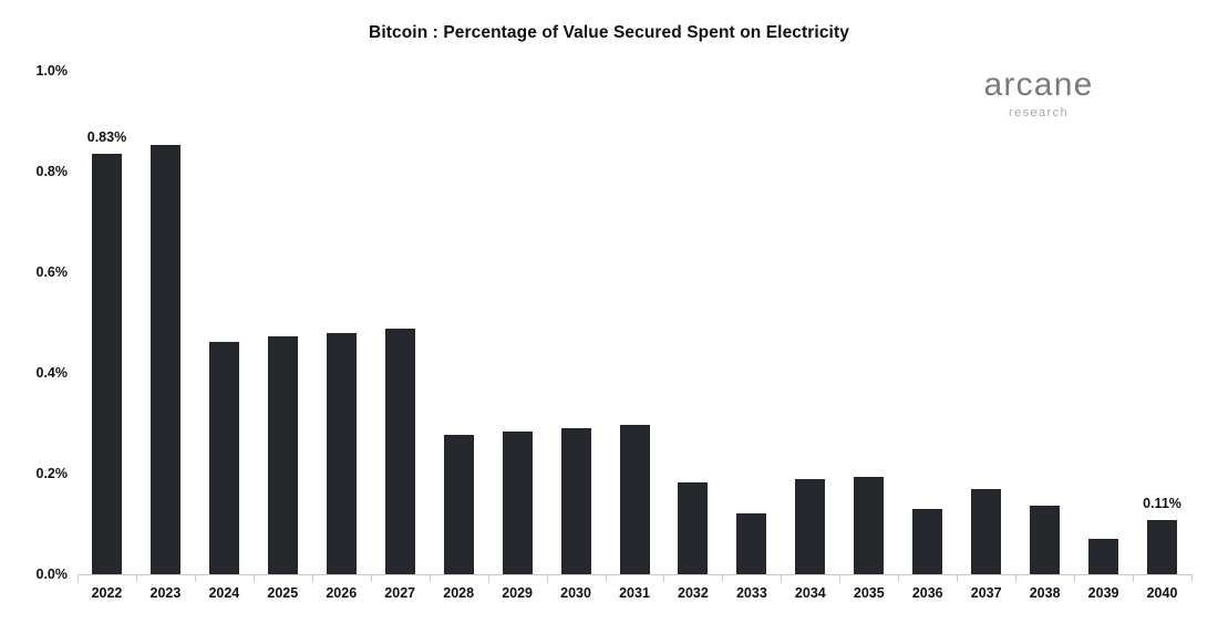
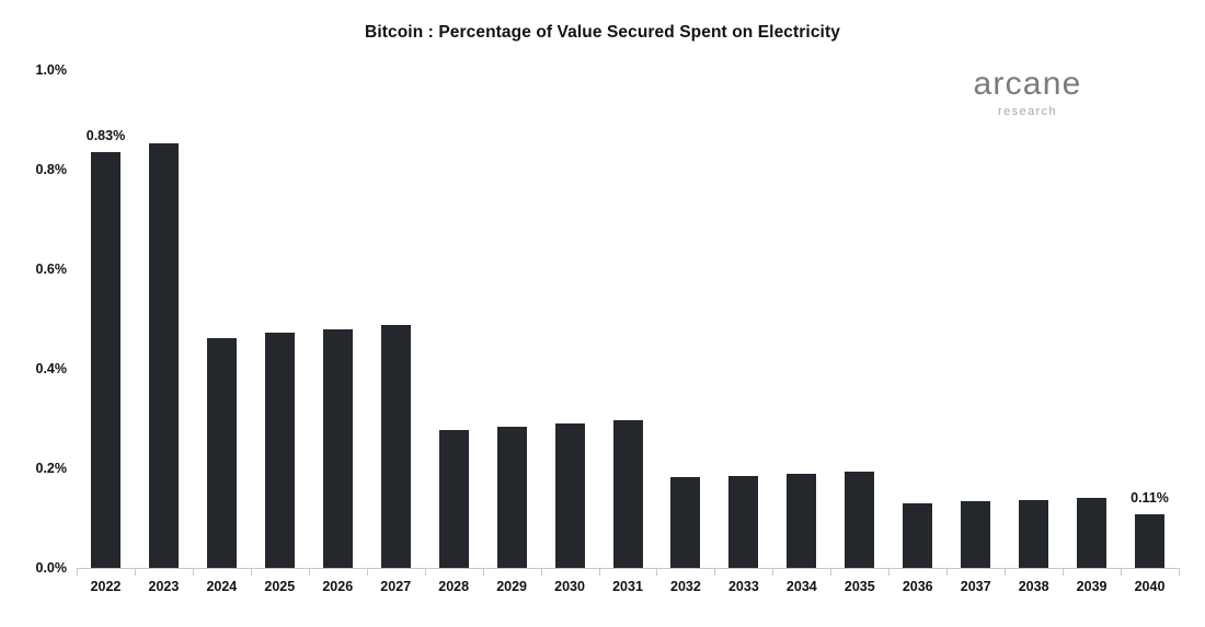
2033: 0.12% -> 0.18%
2037: 0.17% -> 0.13%
2039: 0.07% -> 0.14%
